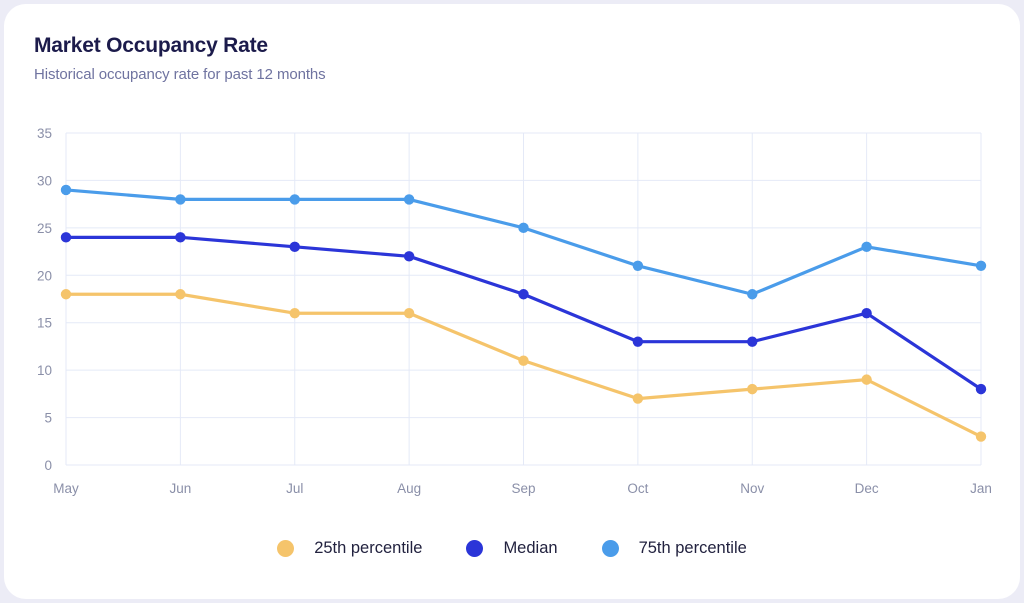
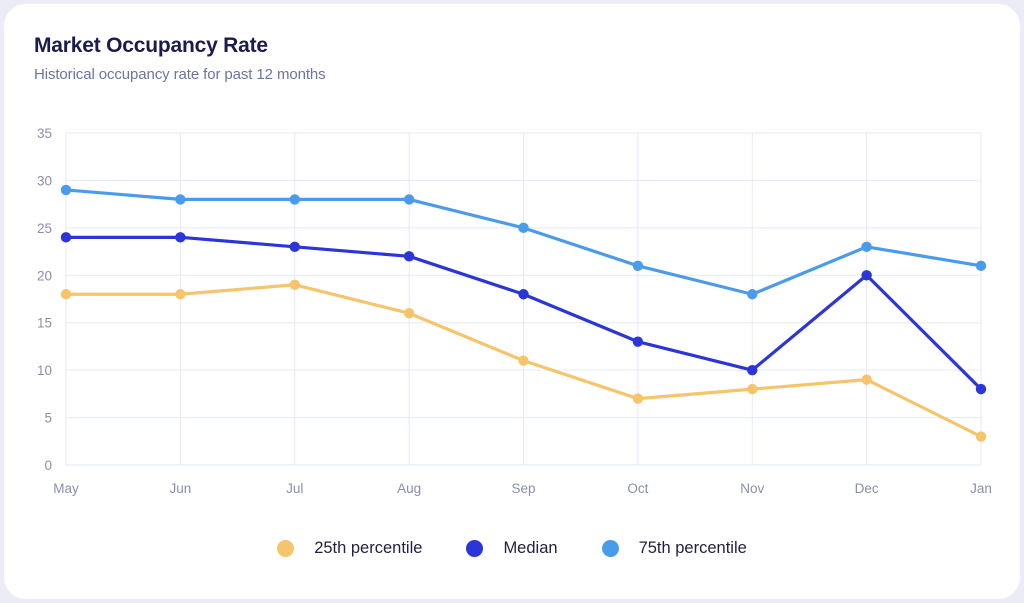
25th percentile/Jul: 16 -> 19
Median/Nov: 13 -> 10
Median/Dec: 16 -> 20
